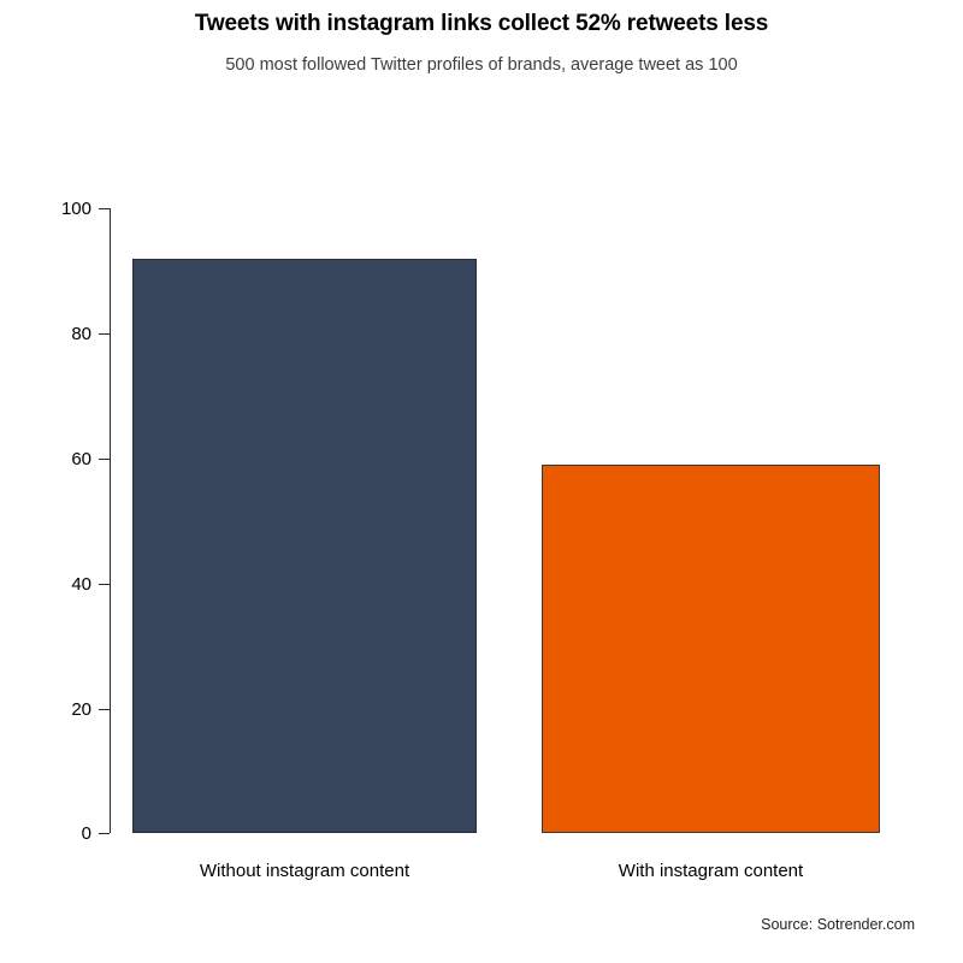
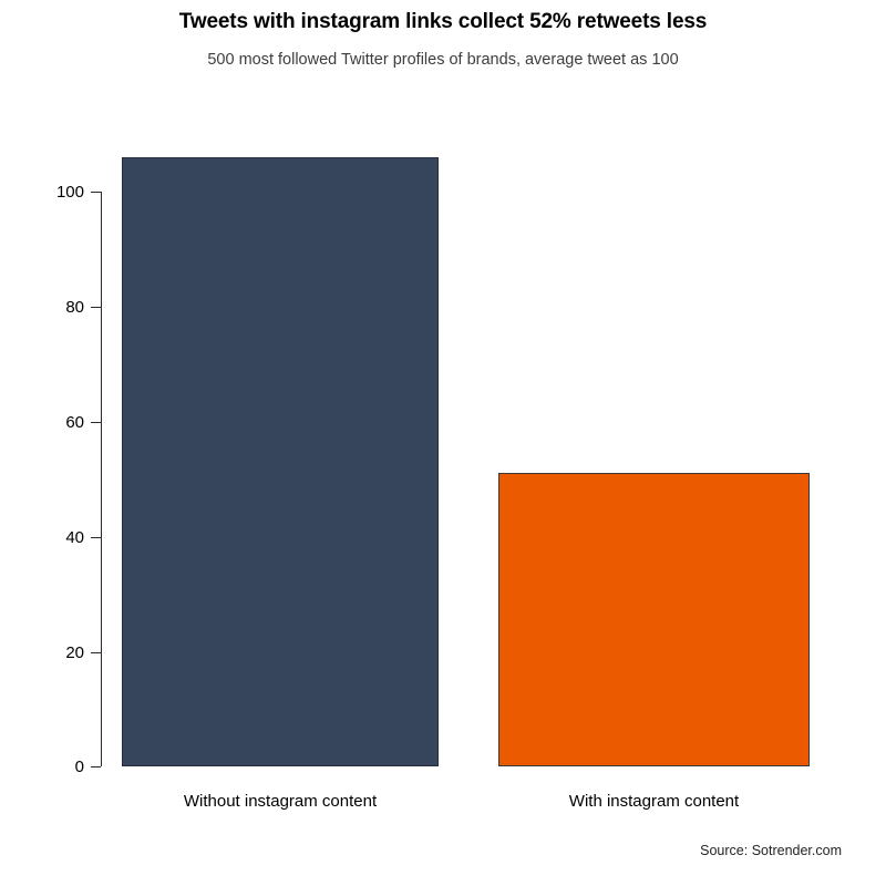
Without instagram content: 92 -> 106
With instagram content: 59 -> 51
